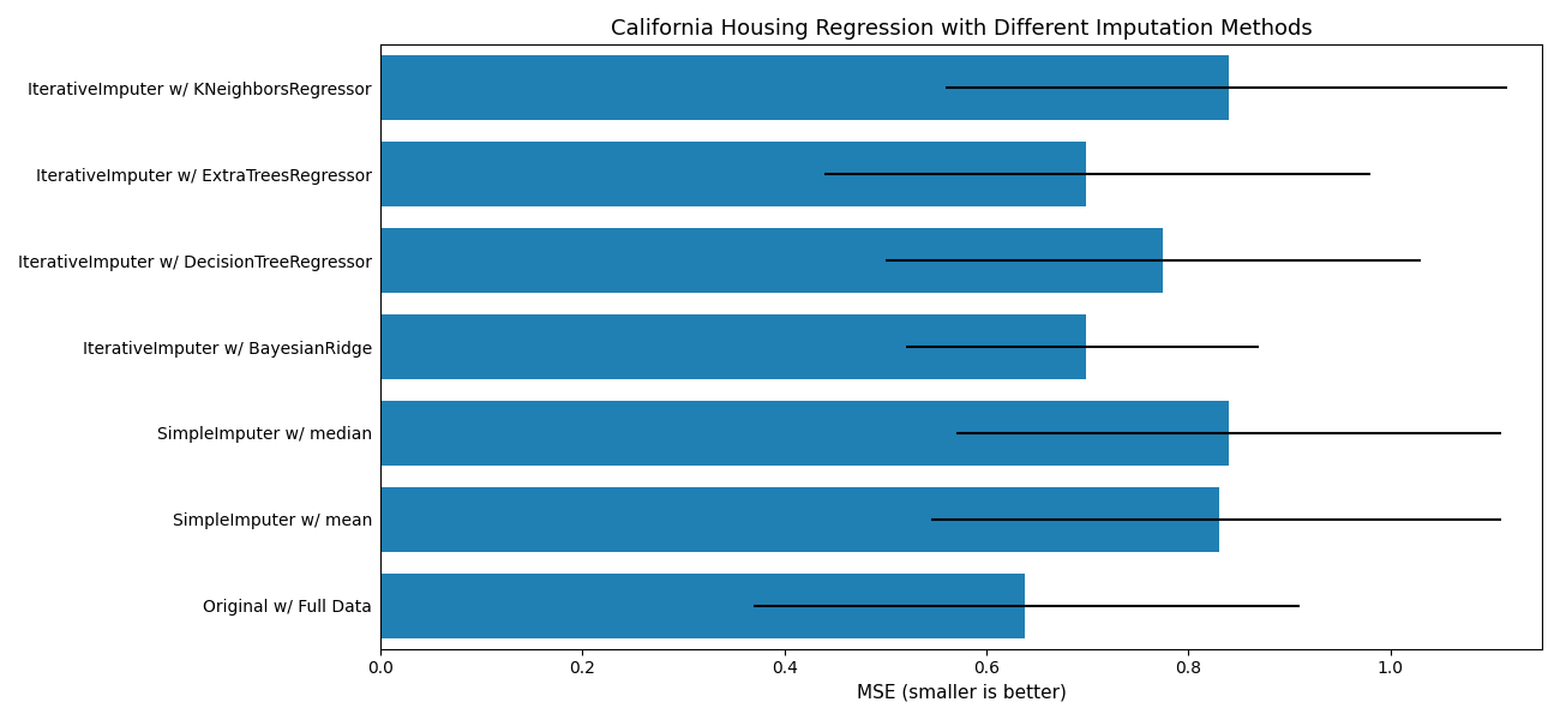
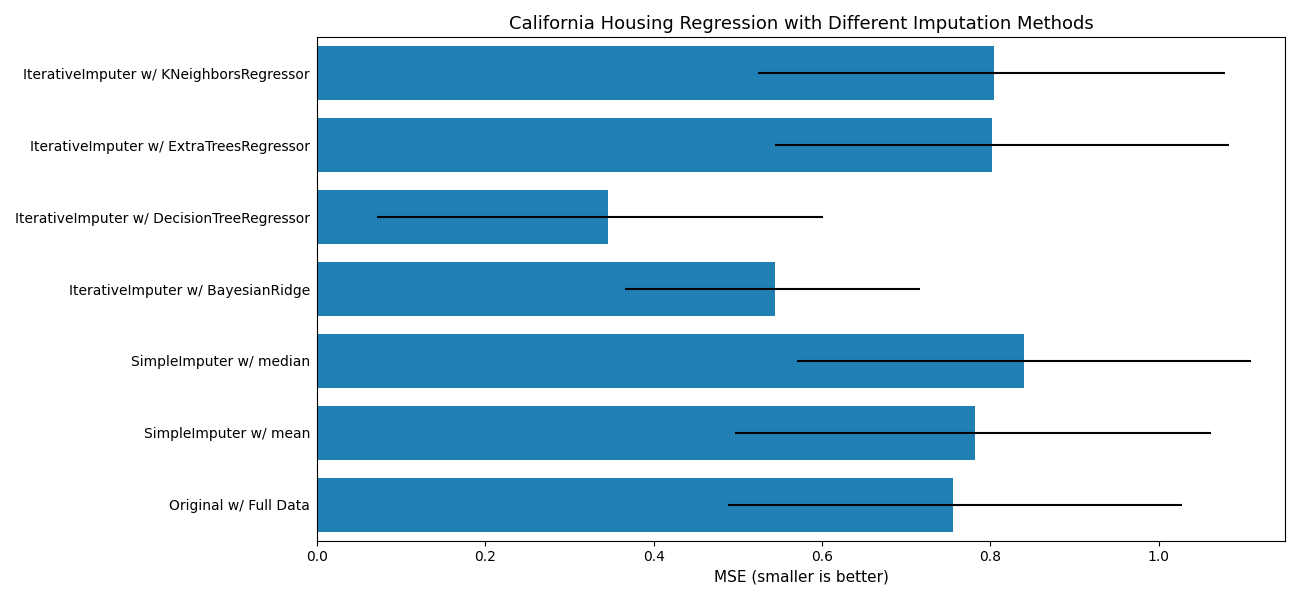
IterativeImputer w/ KNeighborsRegressor: 0.840 -> 0.804
IterativeImputer w/ ExtraTreesRegressor: 0.698 -> 0.802
IterativeImputer w/ DecisionTreeRegressor: 0.775 -> 0.346
IterativeImputer w/ BayesianRidge: 0.698 -> 0.544
SimpleImputer w/ mean: 0.830 -> 0.782
Original w/ Full Data: 0.638 -> 0.756
